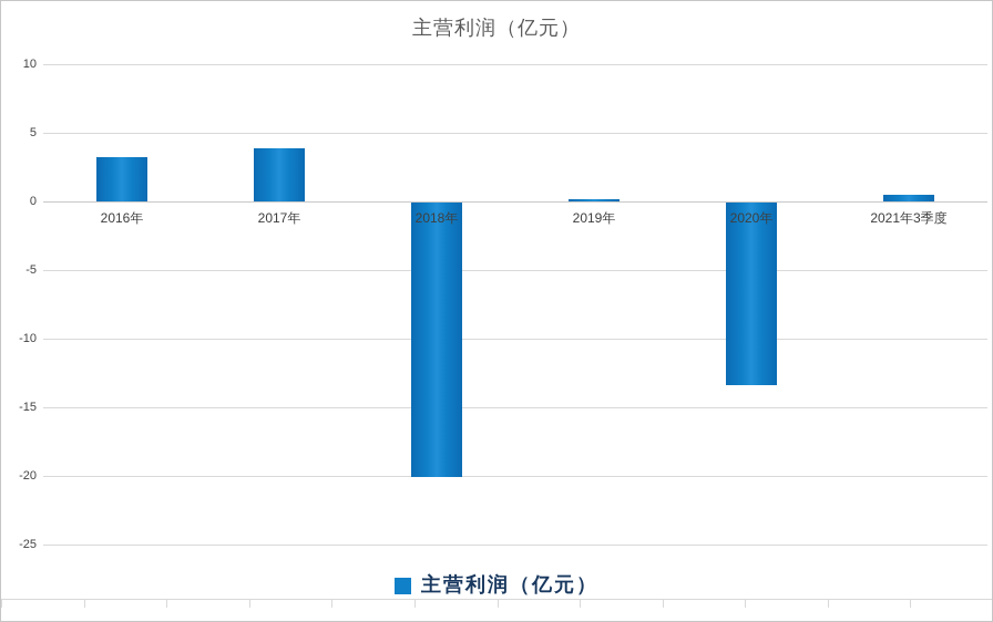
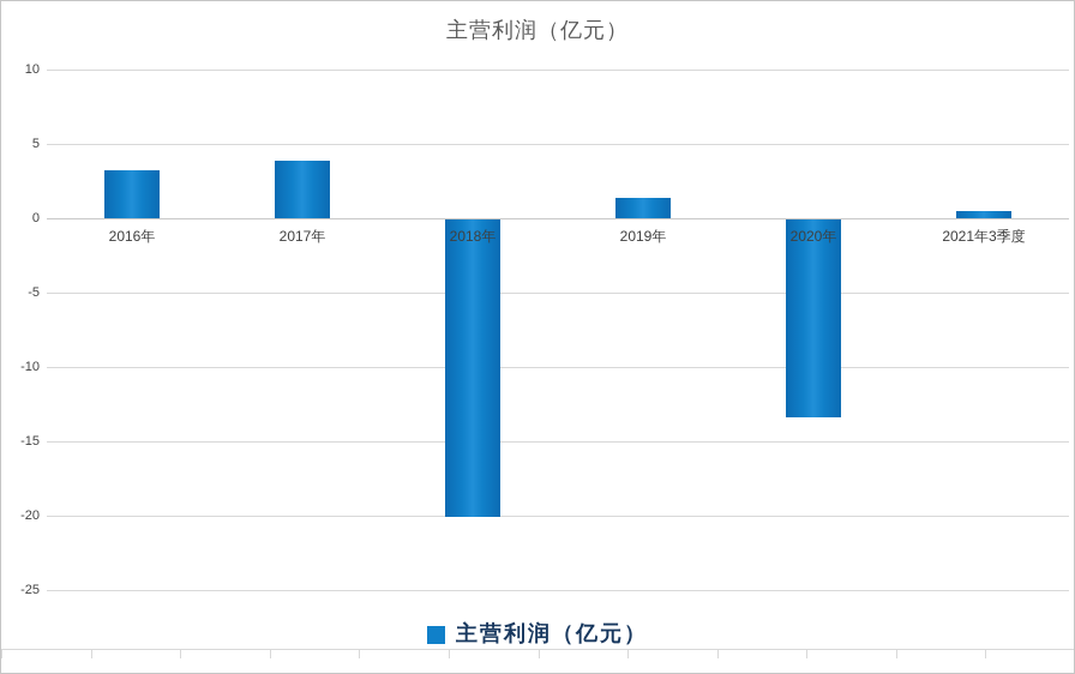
2019年: 0.1 -> 1.4
